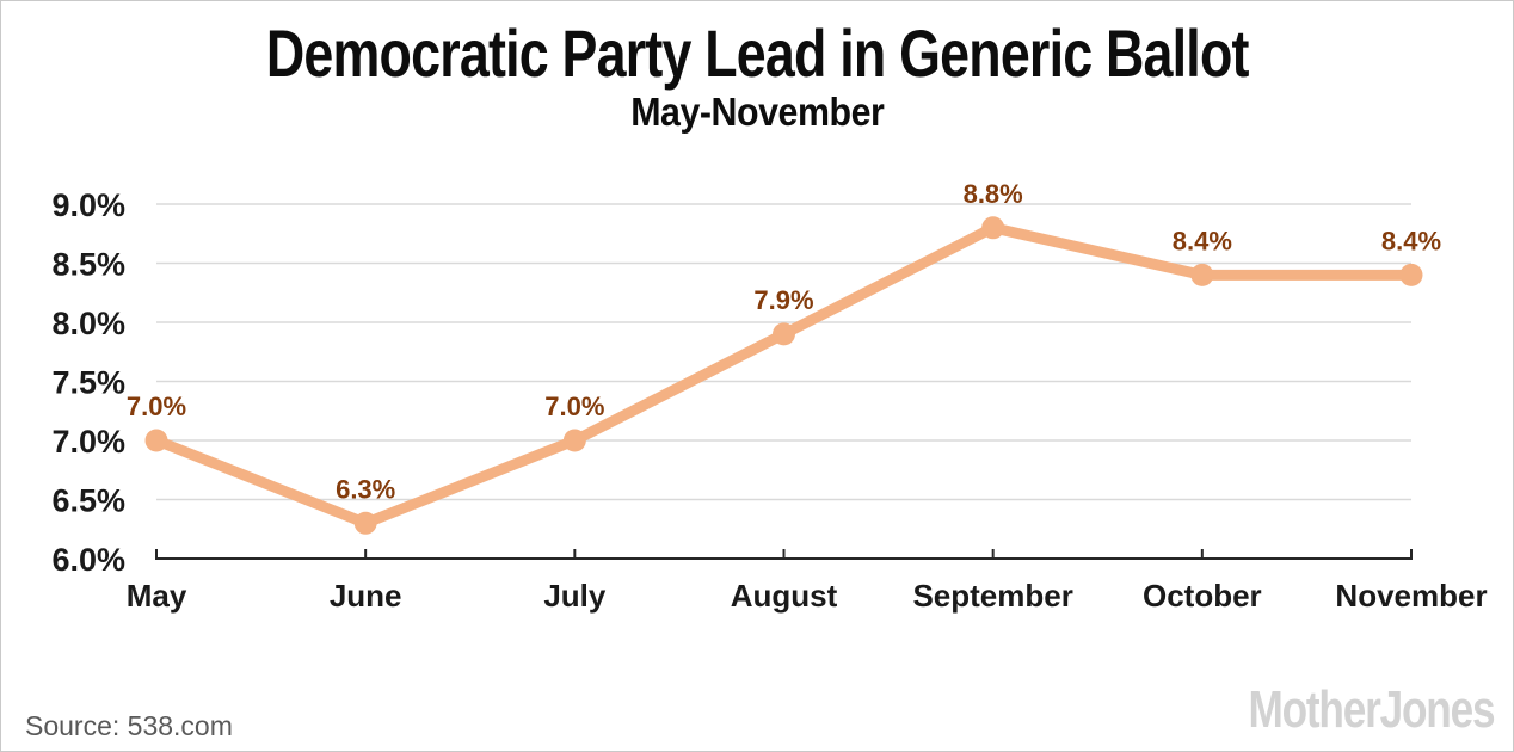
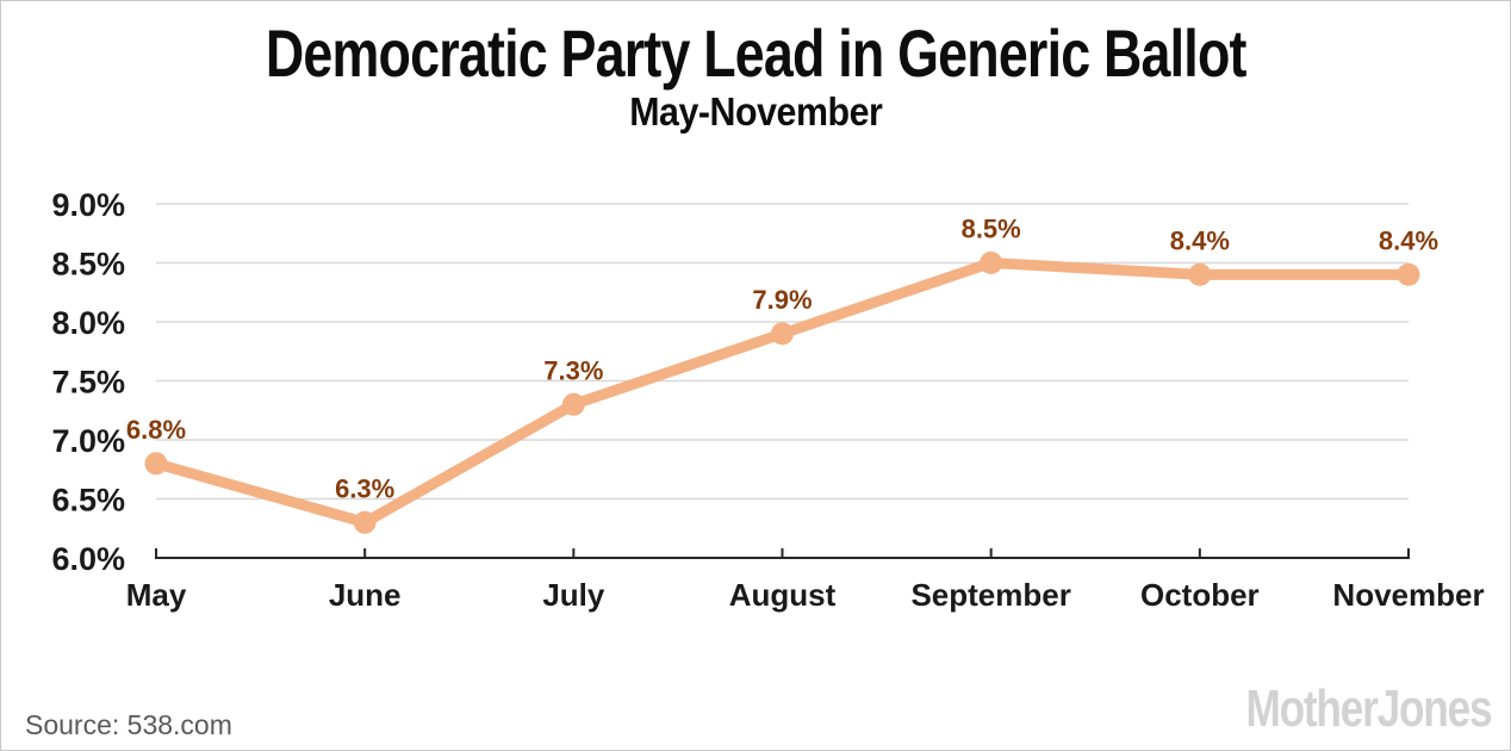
May: 7.0% -> 6.8%
July: 7.0% -> 7.3%
September: 8.8% -> 8.5%
